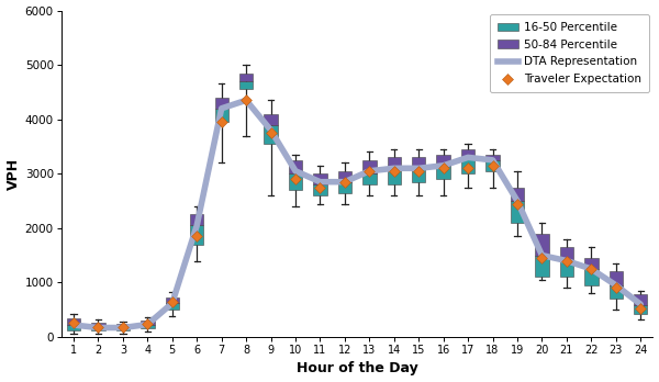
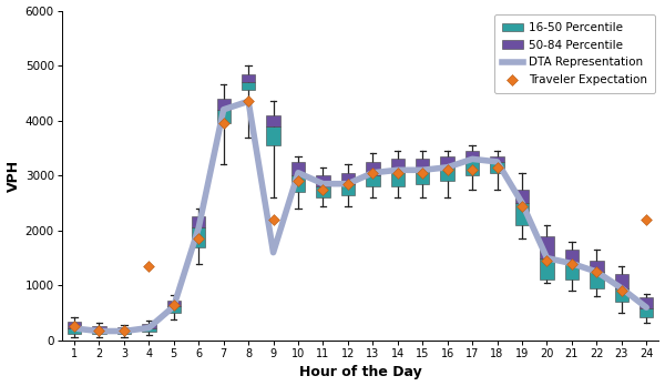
Traveler Expectation/4: 250 -> 1350
DTA Representation/9: 3800 -> 1600
Traveler Expectation/9: 3750 -> 2200
Traveler Expectation/24: 530 -> 2200
